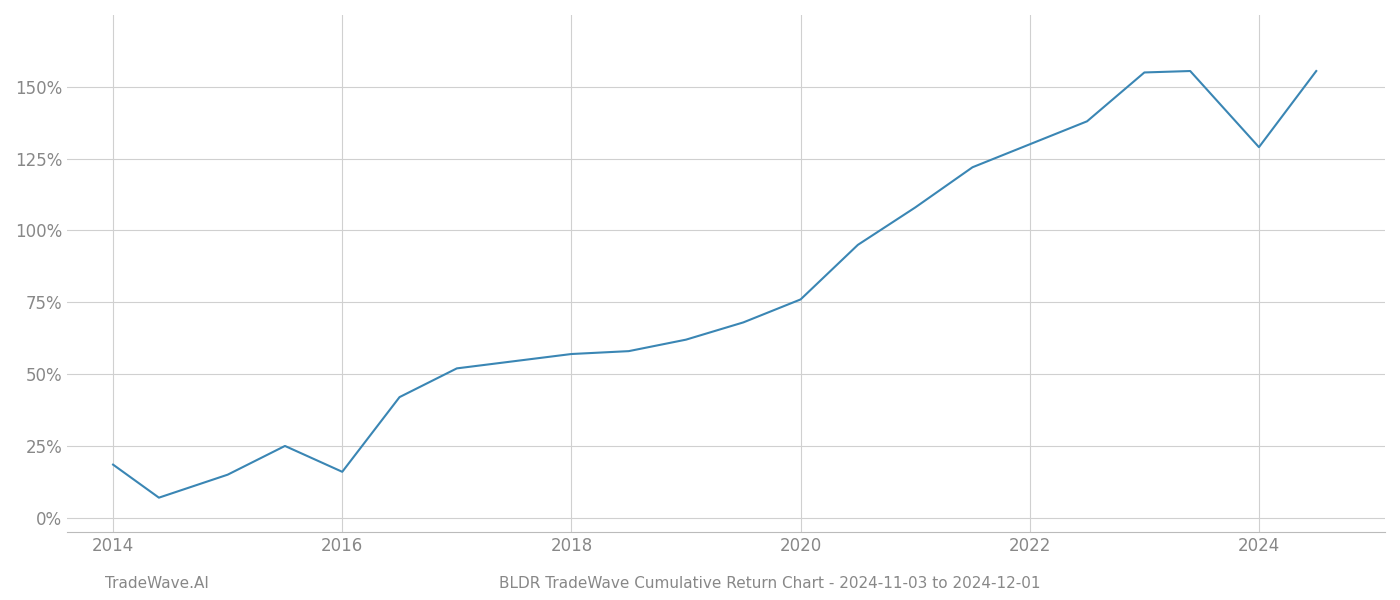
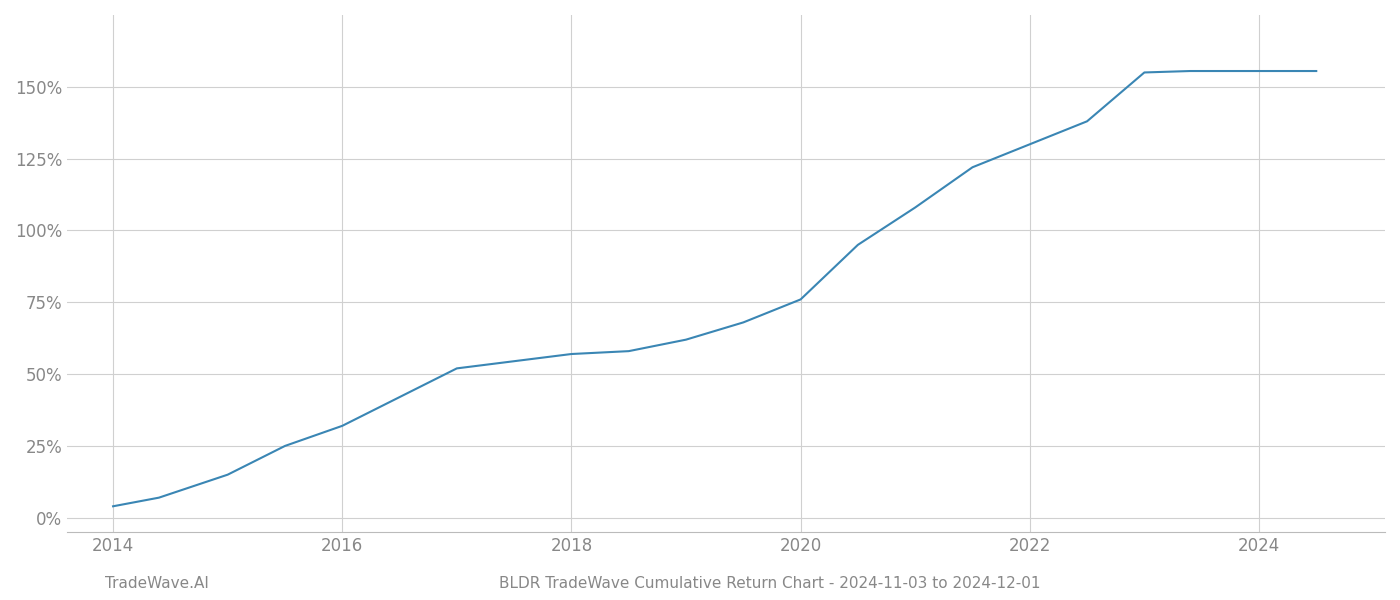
2014: 18.5% -> 4.0%
2016: 16.0% -> 32.0%
2024: 129.0% -> 155.5%
